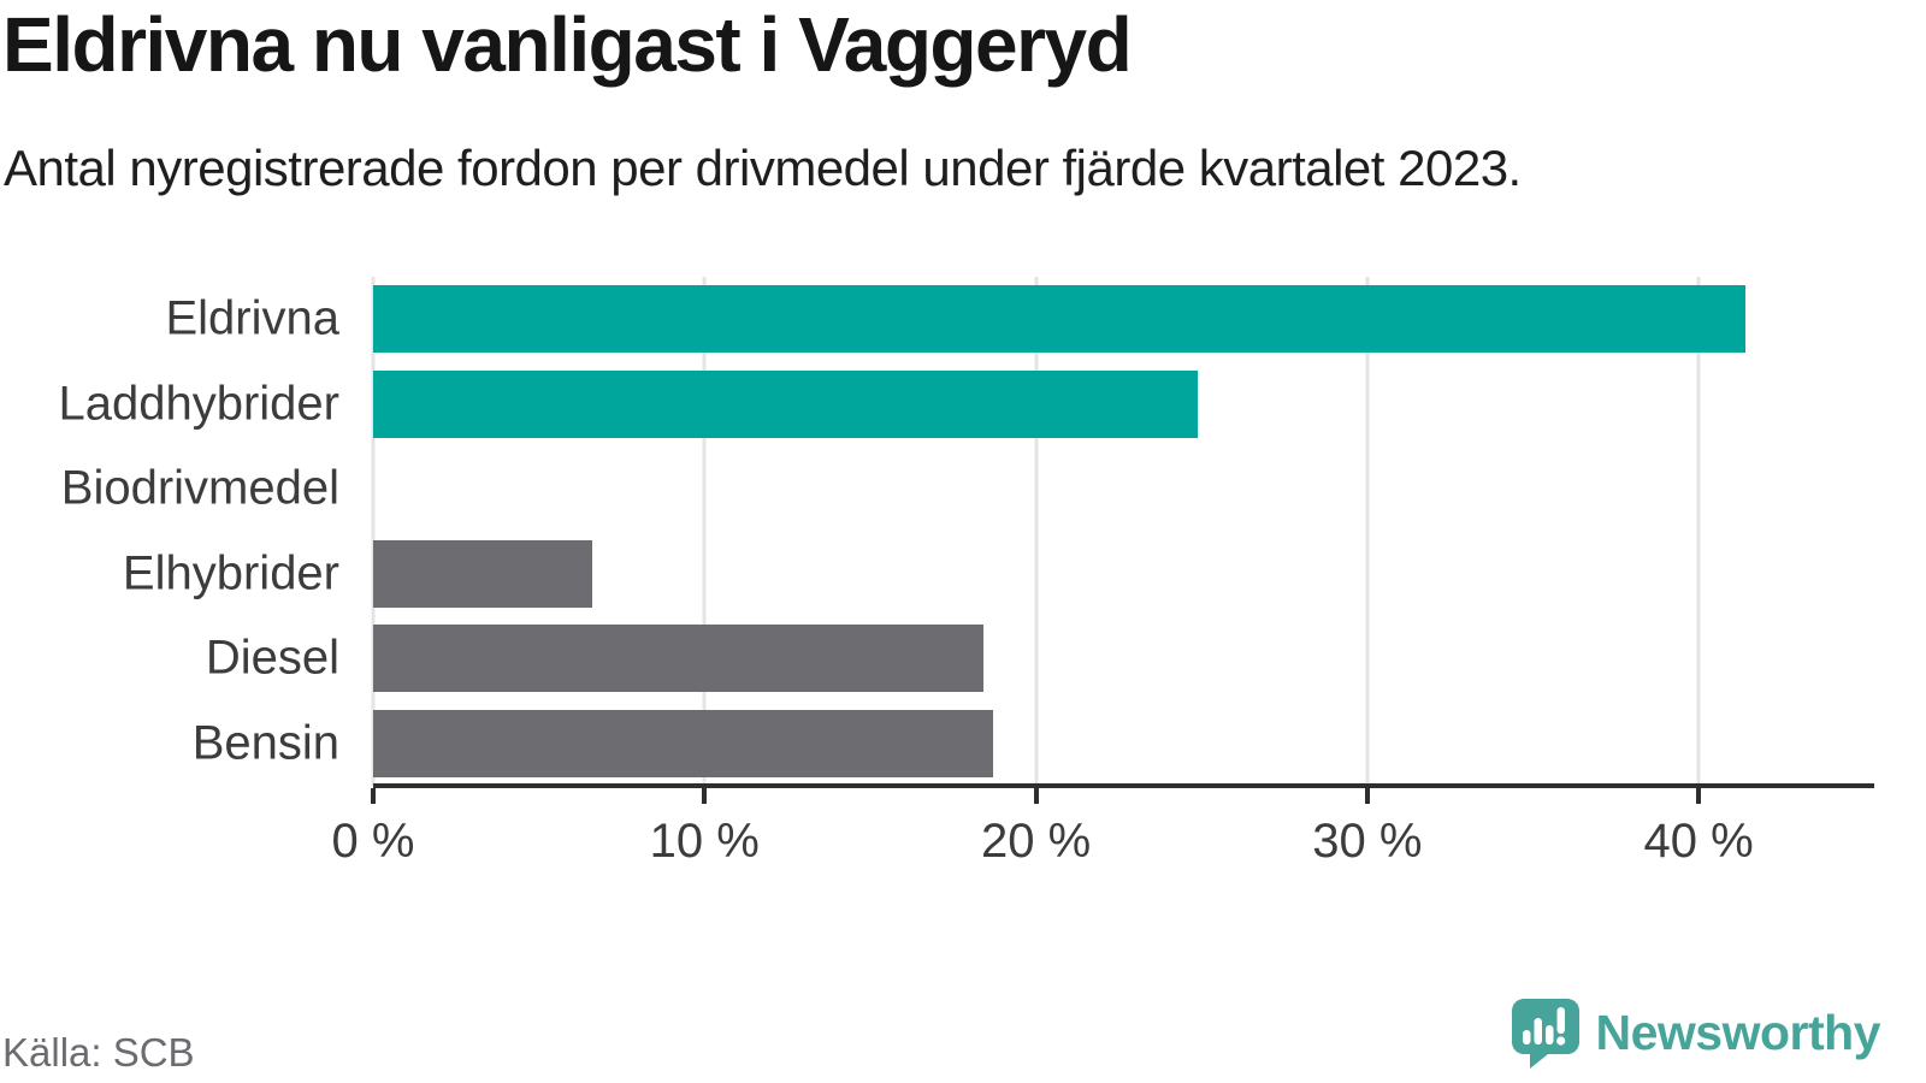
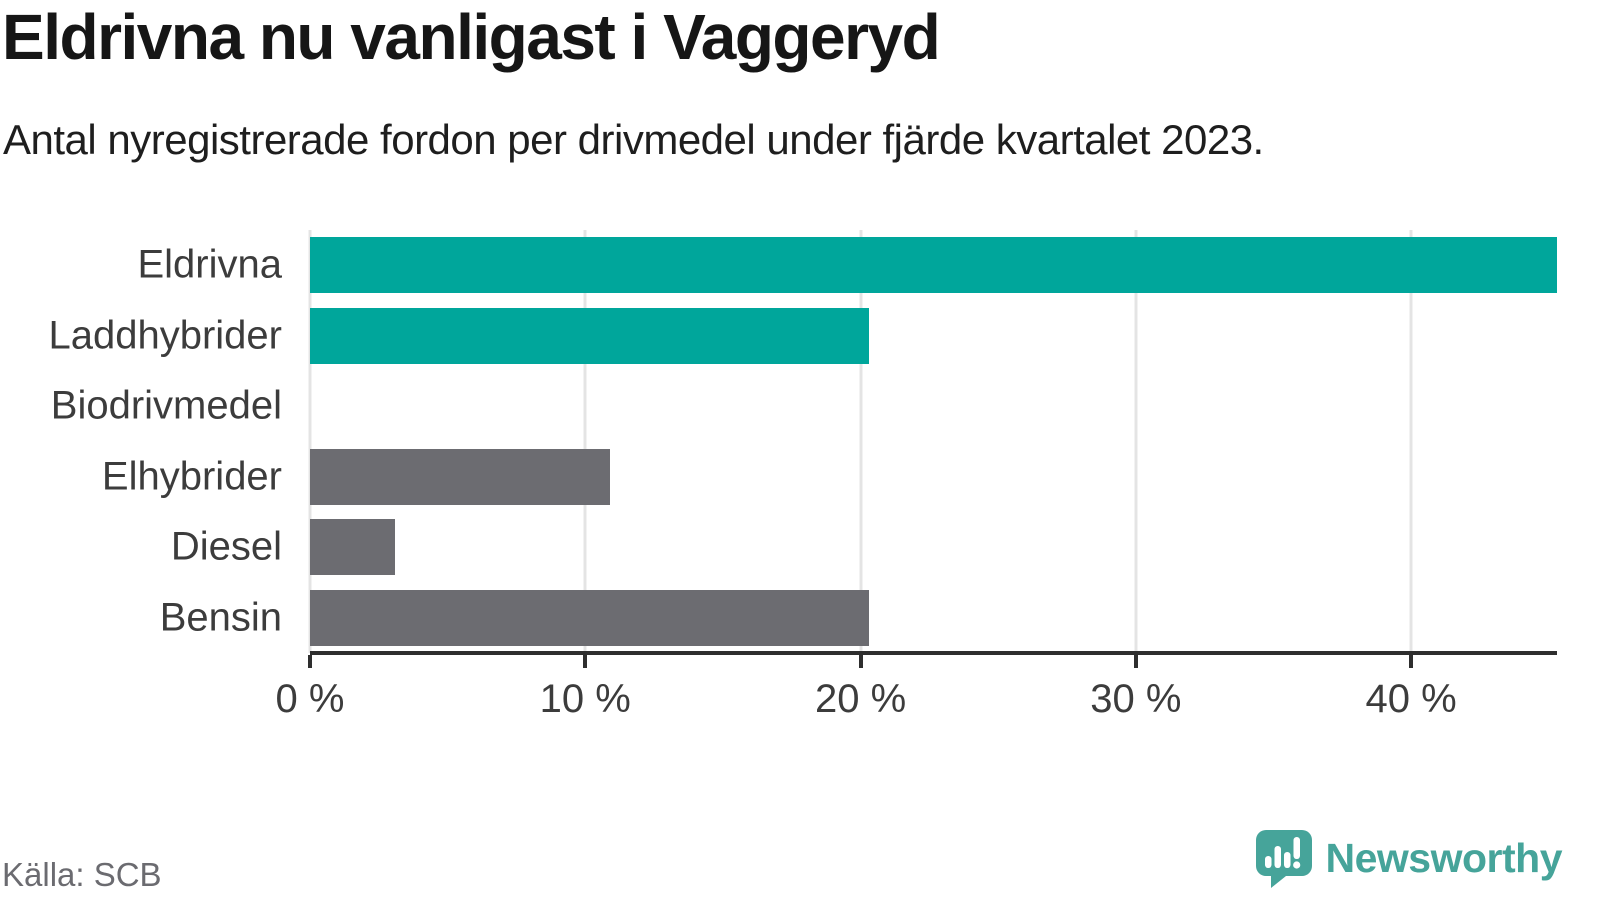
Eldrivna: 41.4% -> 45.3%
Laddhybrider: 24.9% -> 20.3%
Elhybrider: 6.6% -> 10.9%
Diesel: 18.4% -> 3.1%
Bensin: 18.7% -> 20.3%
